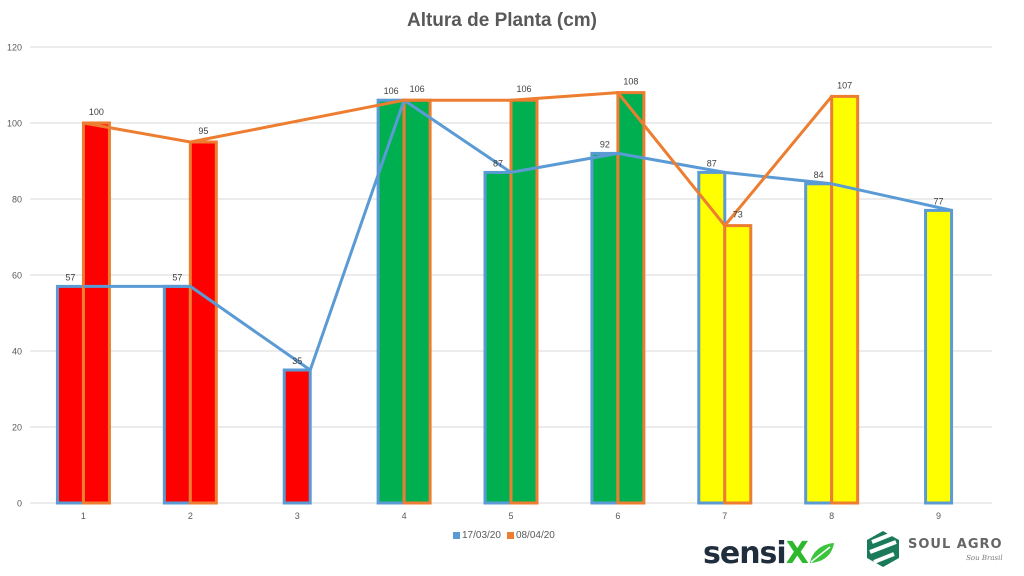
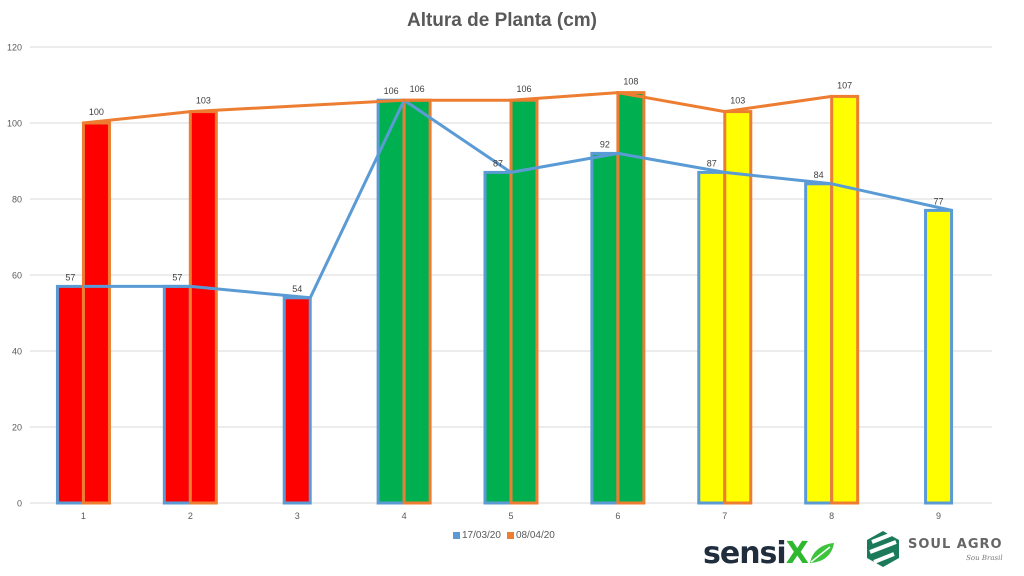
08/04/20/2: 95 -> 103
17/03/20/3: 35 -> 54
08/04/20/7: 73 -> 103
